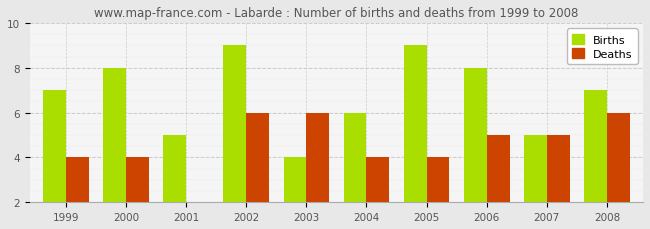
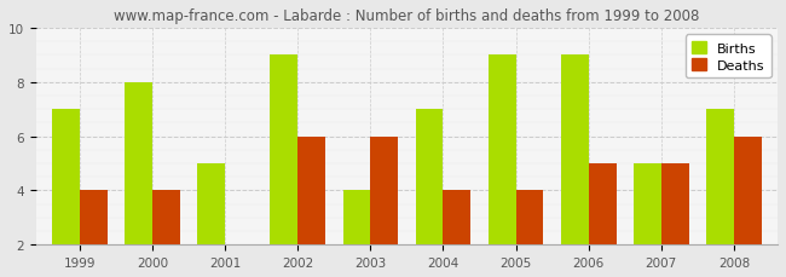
Births/2004: 6 -> 7
Births/2006: 8 -> 9
